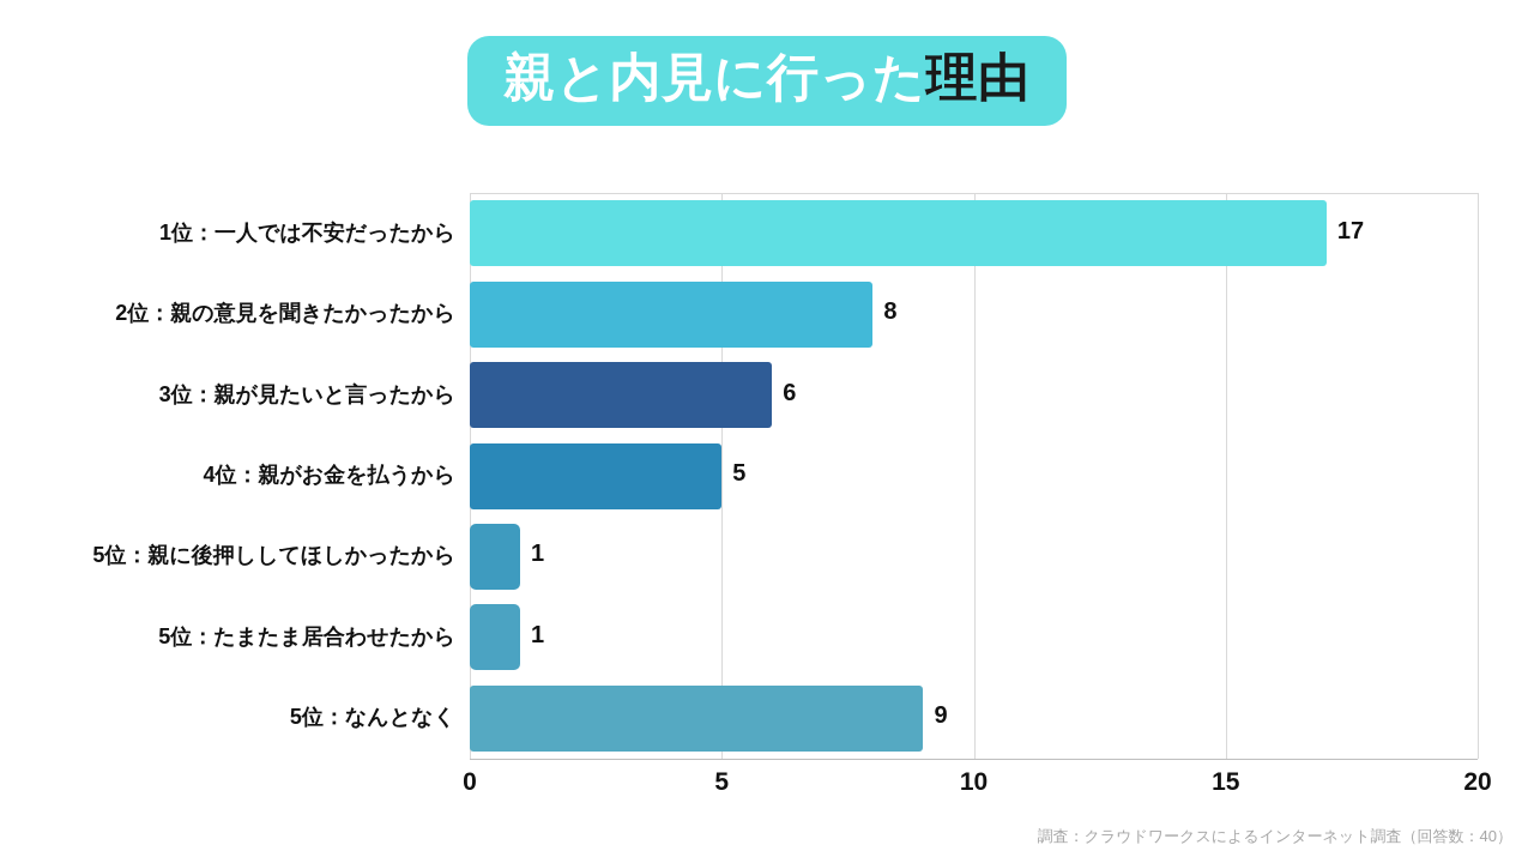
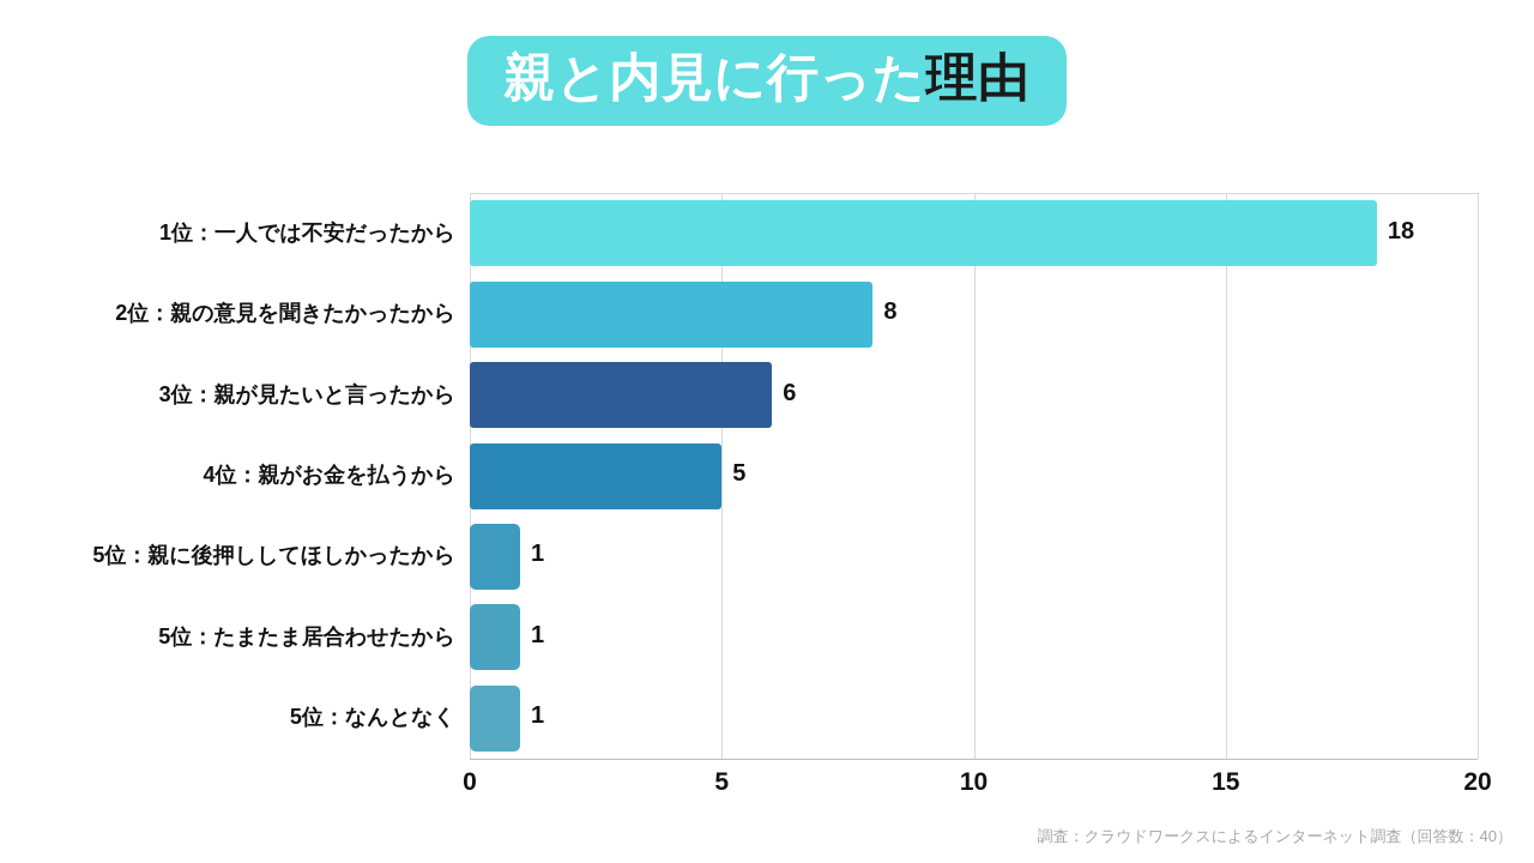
1位：一人では不安だったから: 17 -> 18
5位：なんとなく: 9 -> 1
